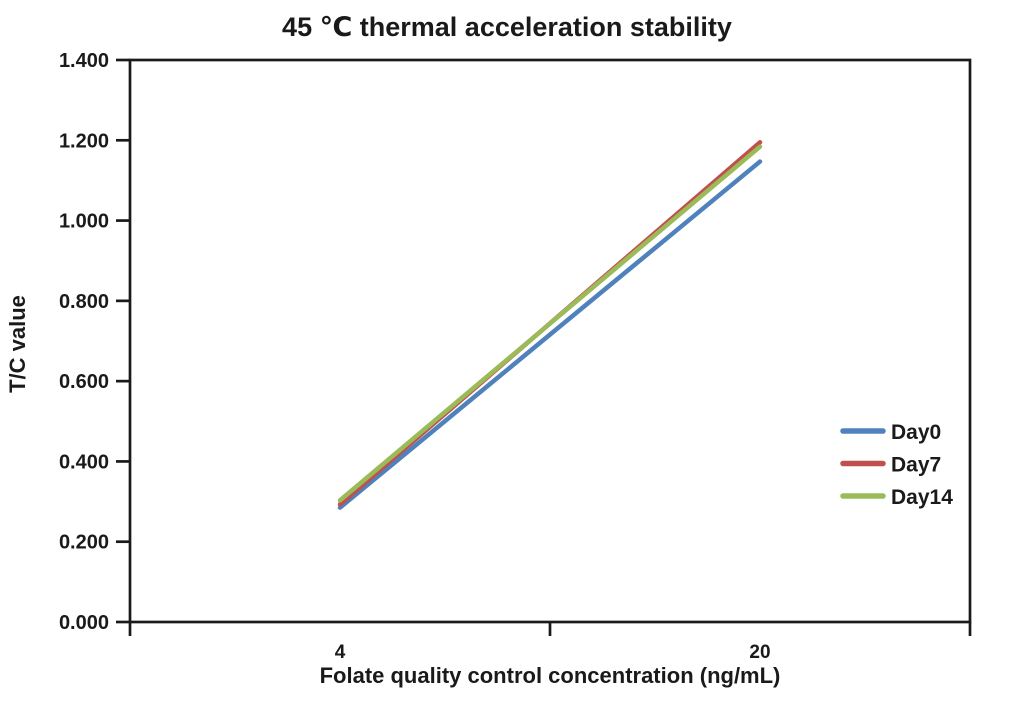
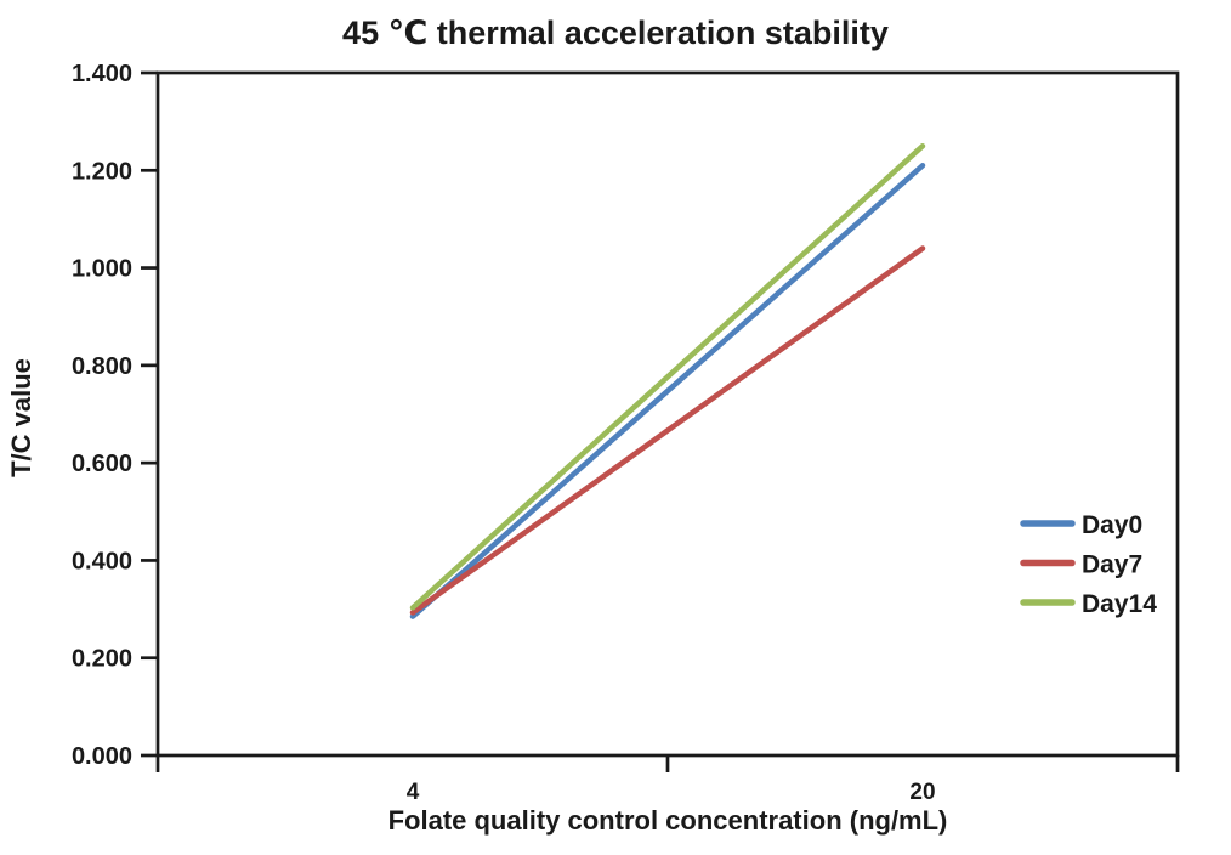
Day0/20: 1.15 -> 1.21
Day7/20: 1.20 -> 1.04
Day14/20: 1.18 -> 1.25
